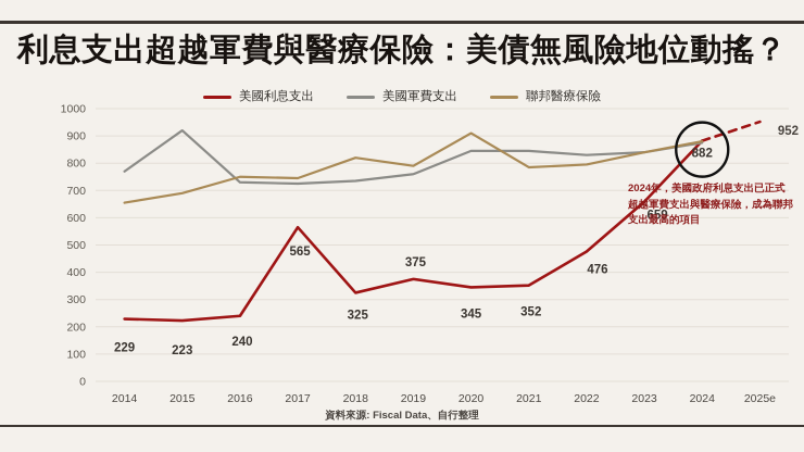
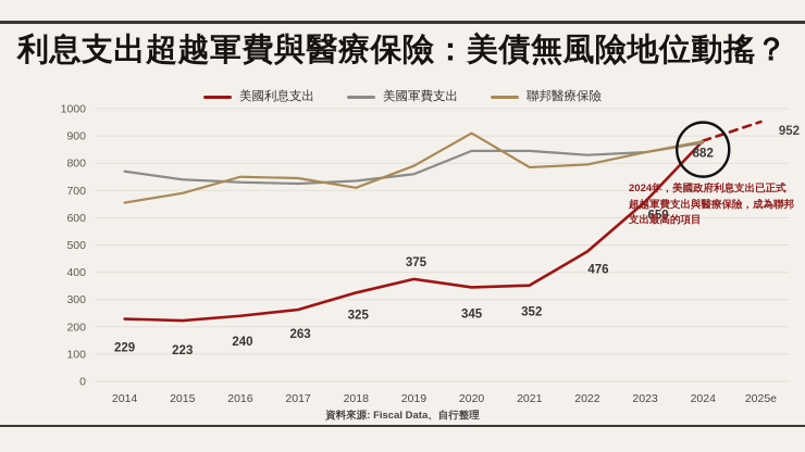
美國軍費支出/2015: 920 -> 740
美國利息支出/2017: 565 -> 263
聯邦醫療保險/2018: 820 -> 710
